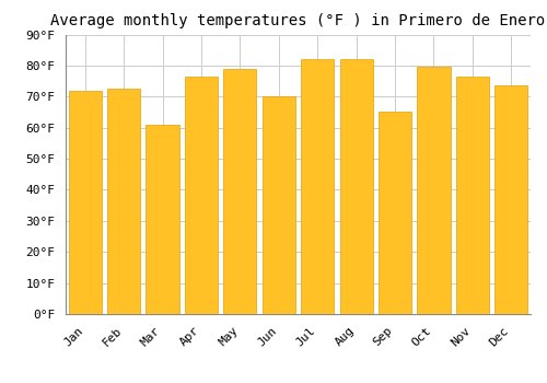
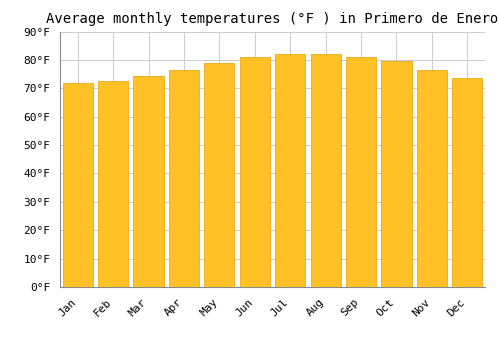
Mar: 61.0°F -> 74.5°F
Jun: 70.0°F -> 81.0°F
Sep: 65.0°F -> 81.0°F
